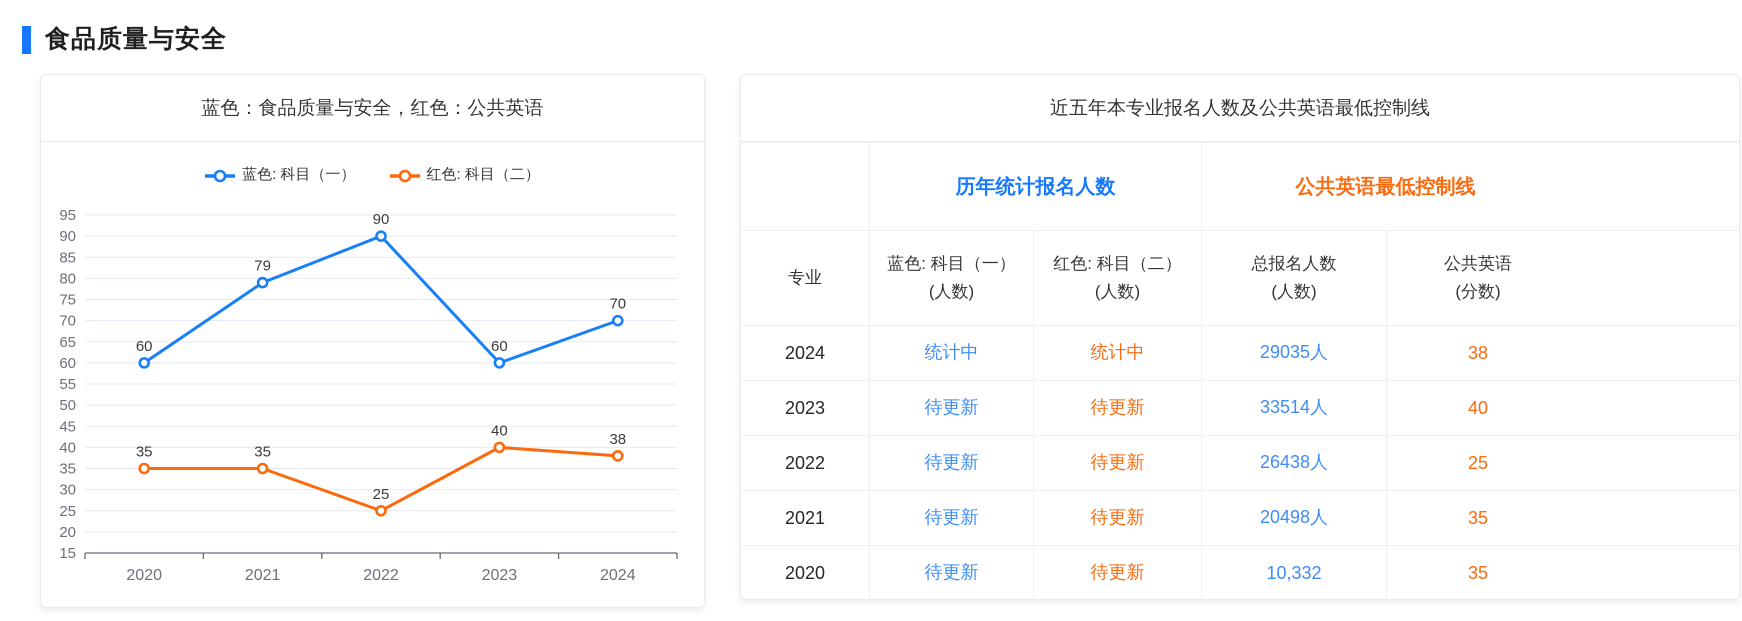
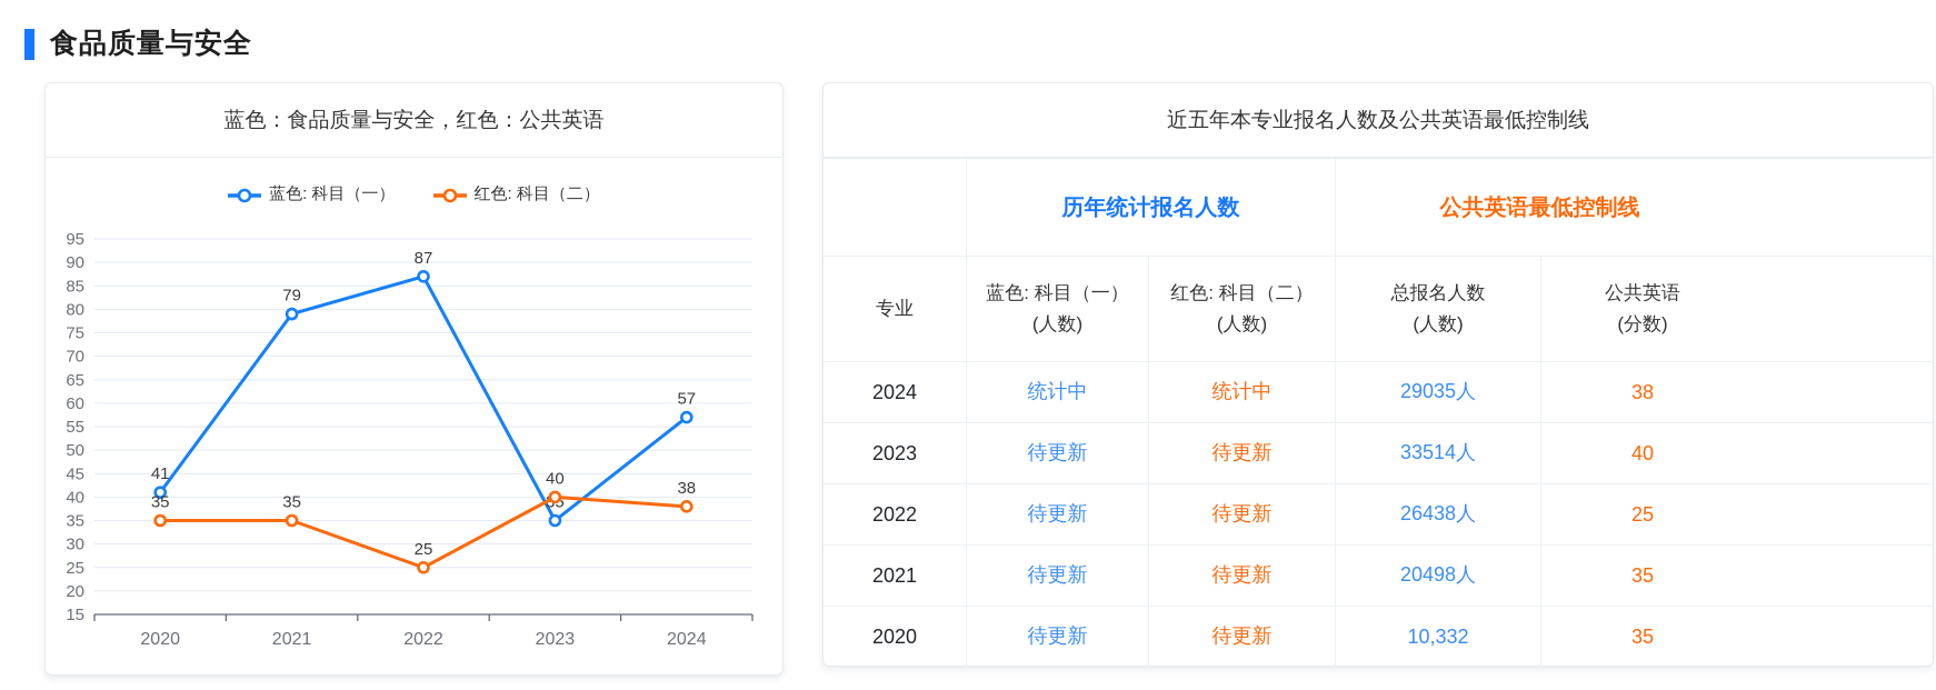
蓝色: 科目（一）/2020: 60 -> 41
蓝色: 科目（一）/2022: 90 -> 87
蓝色: 科目（一）/2023: 60 -> 35
蓝色: 科目（一）/2024: 70 -> 57
